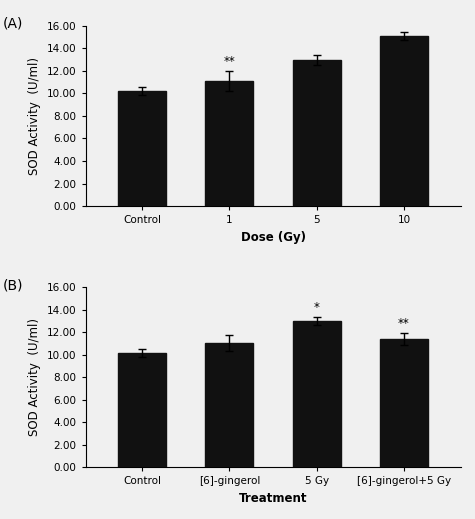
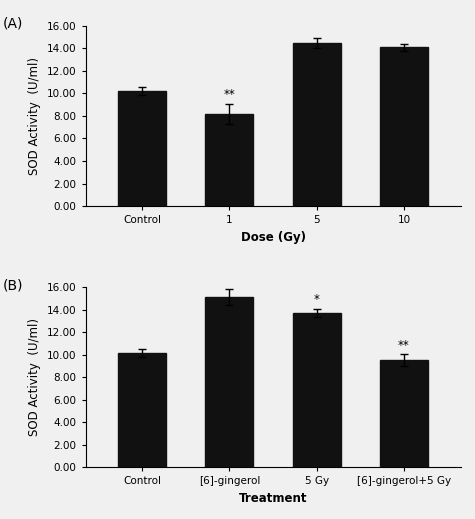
1: 11.1 -> 8.2
5: 13.0 -> 14.5
10: 15.1 -> 14.1
[6]-gingerol: 11.0 -> 15.1
5 Gy: 13.0 -> 13.7
[6]-gingerol+5 Gy: 11.4 -> 9.5
